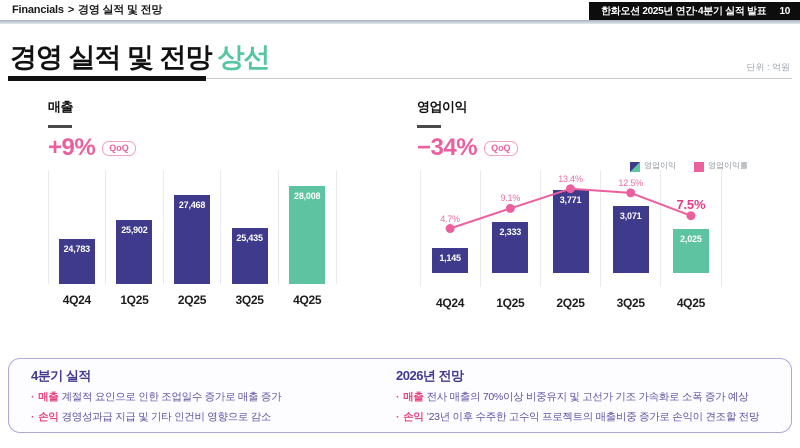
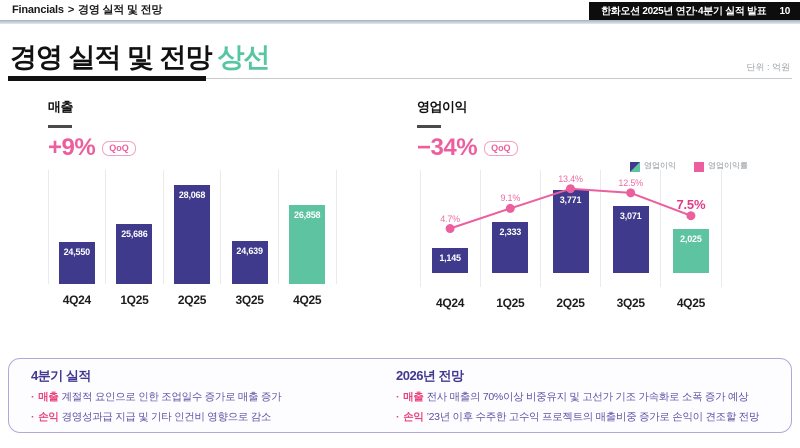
매출/4Q24: 24,783 -> 24,550
매출/1Q25: 25,902 -> 25,686
매출/2Q25: 27,468 -> 28,068
매출/3Q25: 25,435 -> 24,639
매출/4Q25: 28,008 -> 26,858
